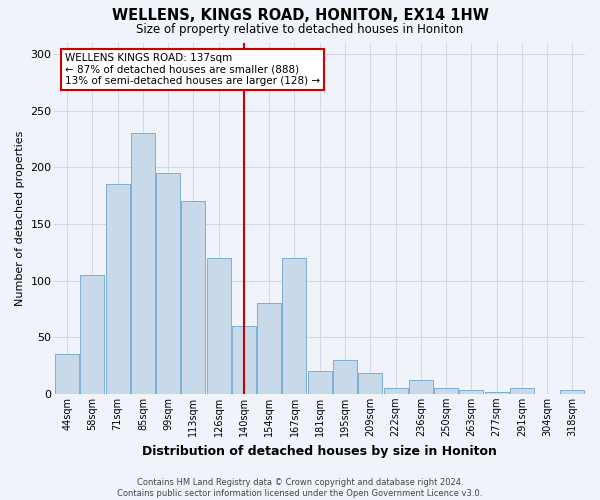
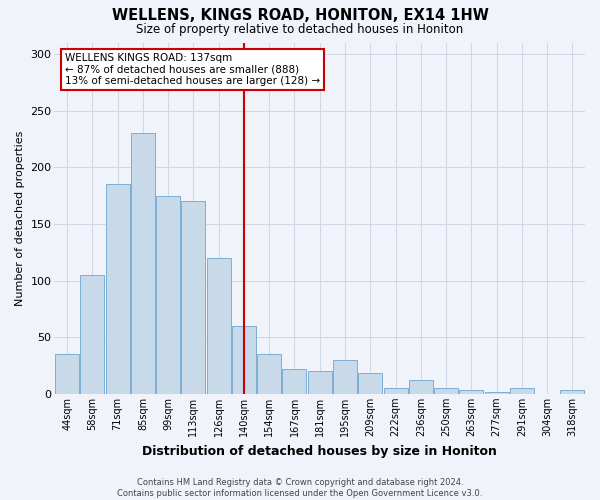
99sqm: 195 -> 175
154sqm: 80 -> 35
167sqm: 120 -> 22
